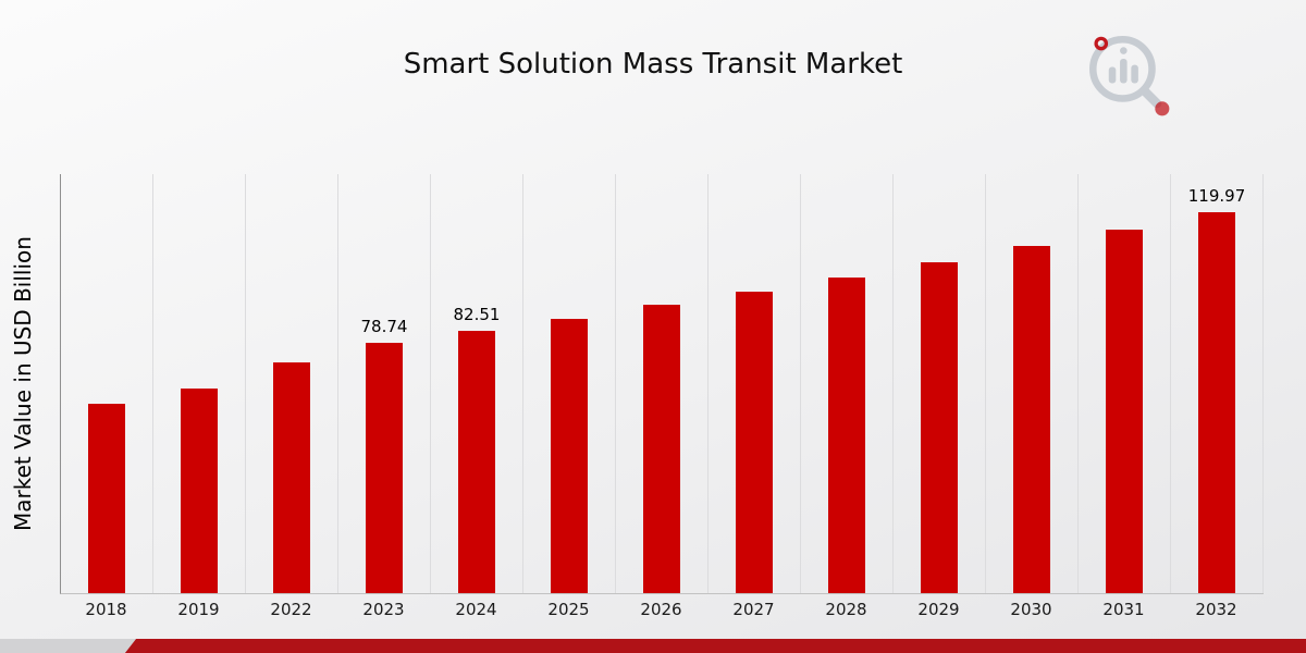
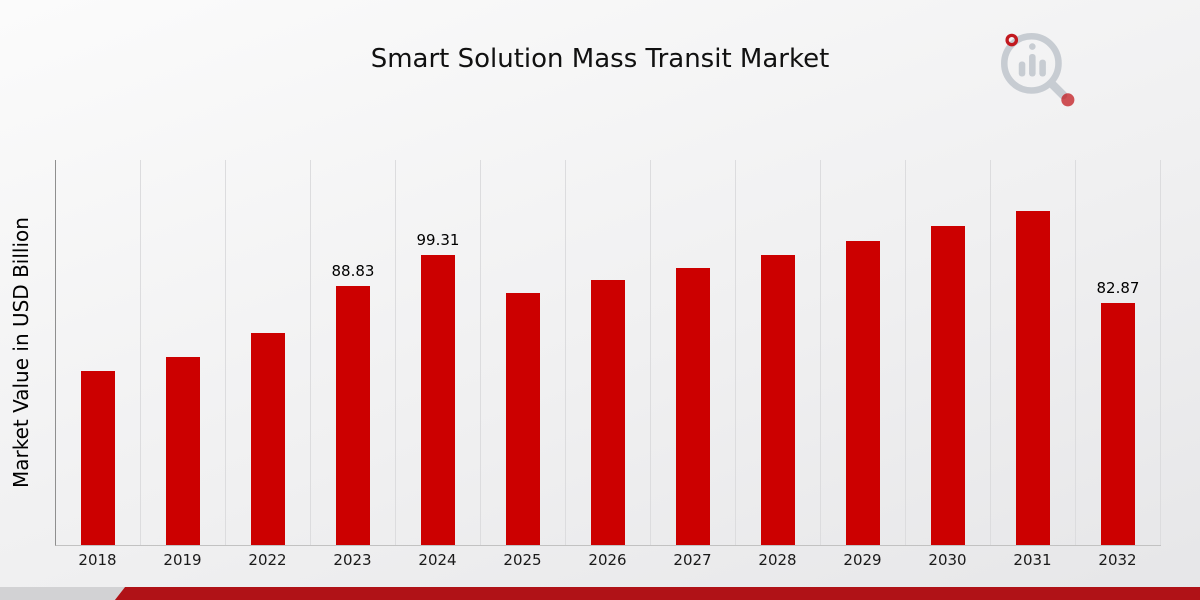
2023: 78.74 -> 88.83
2024: 82.51 -> 99.31
2032: 119.97 -> 82.87
